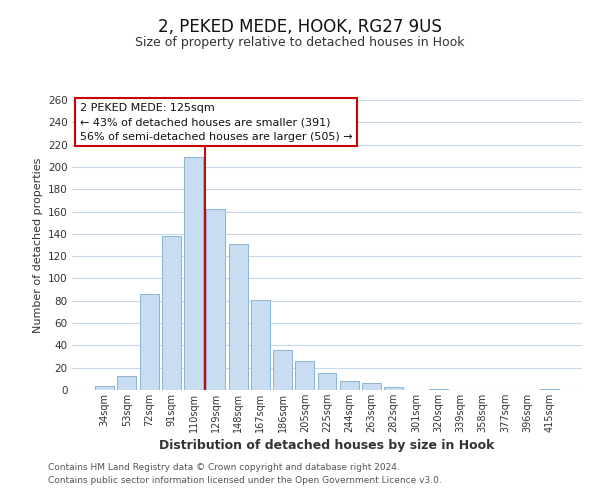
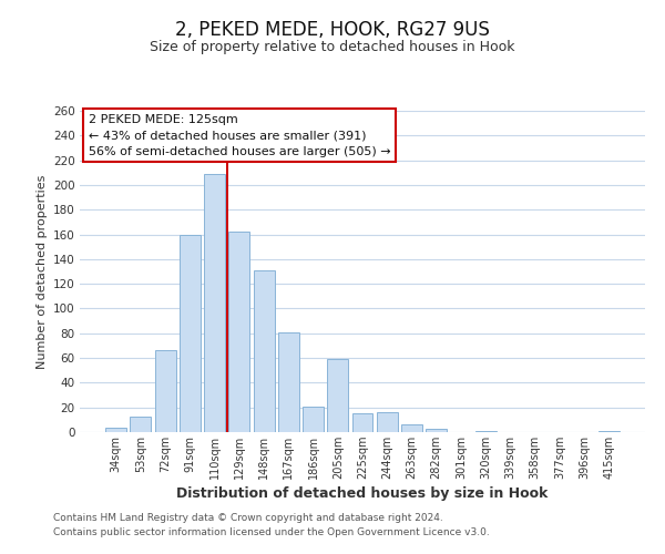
72sqm: 86 -> 66
91sqm: 138 -> 160
186sqm: 36 -> 21
205sqm: 26 -> 59
244sqm: 8 -> 16
